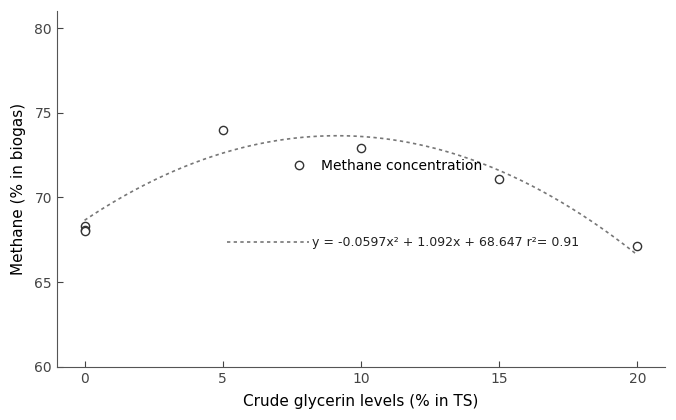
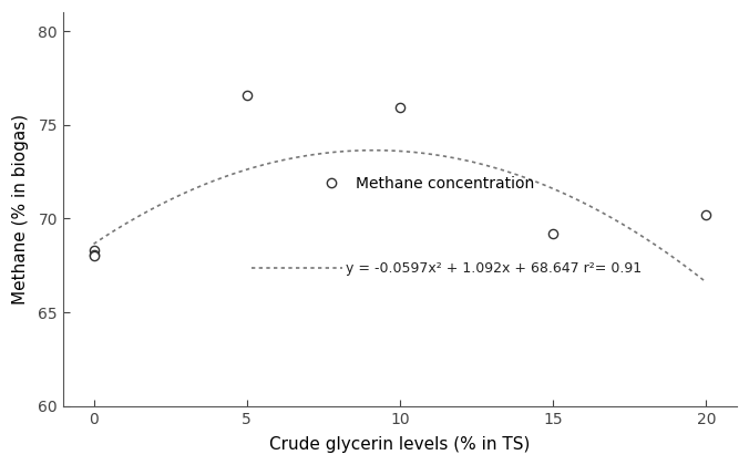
Methane concentration/5: 74.0 -> 76.6
Methane concentration/10: 72.9 -> 75.9
Methane concentration/15: 71.1 -> 69.2
Methane concentration/20: 67.1 -> 70.2
